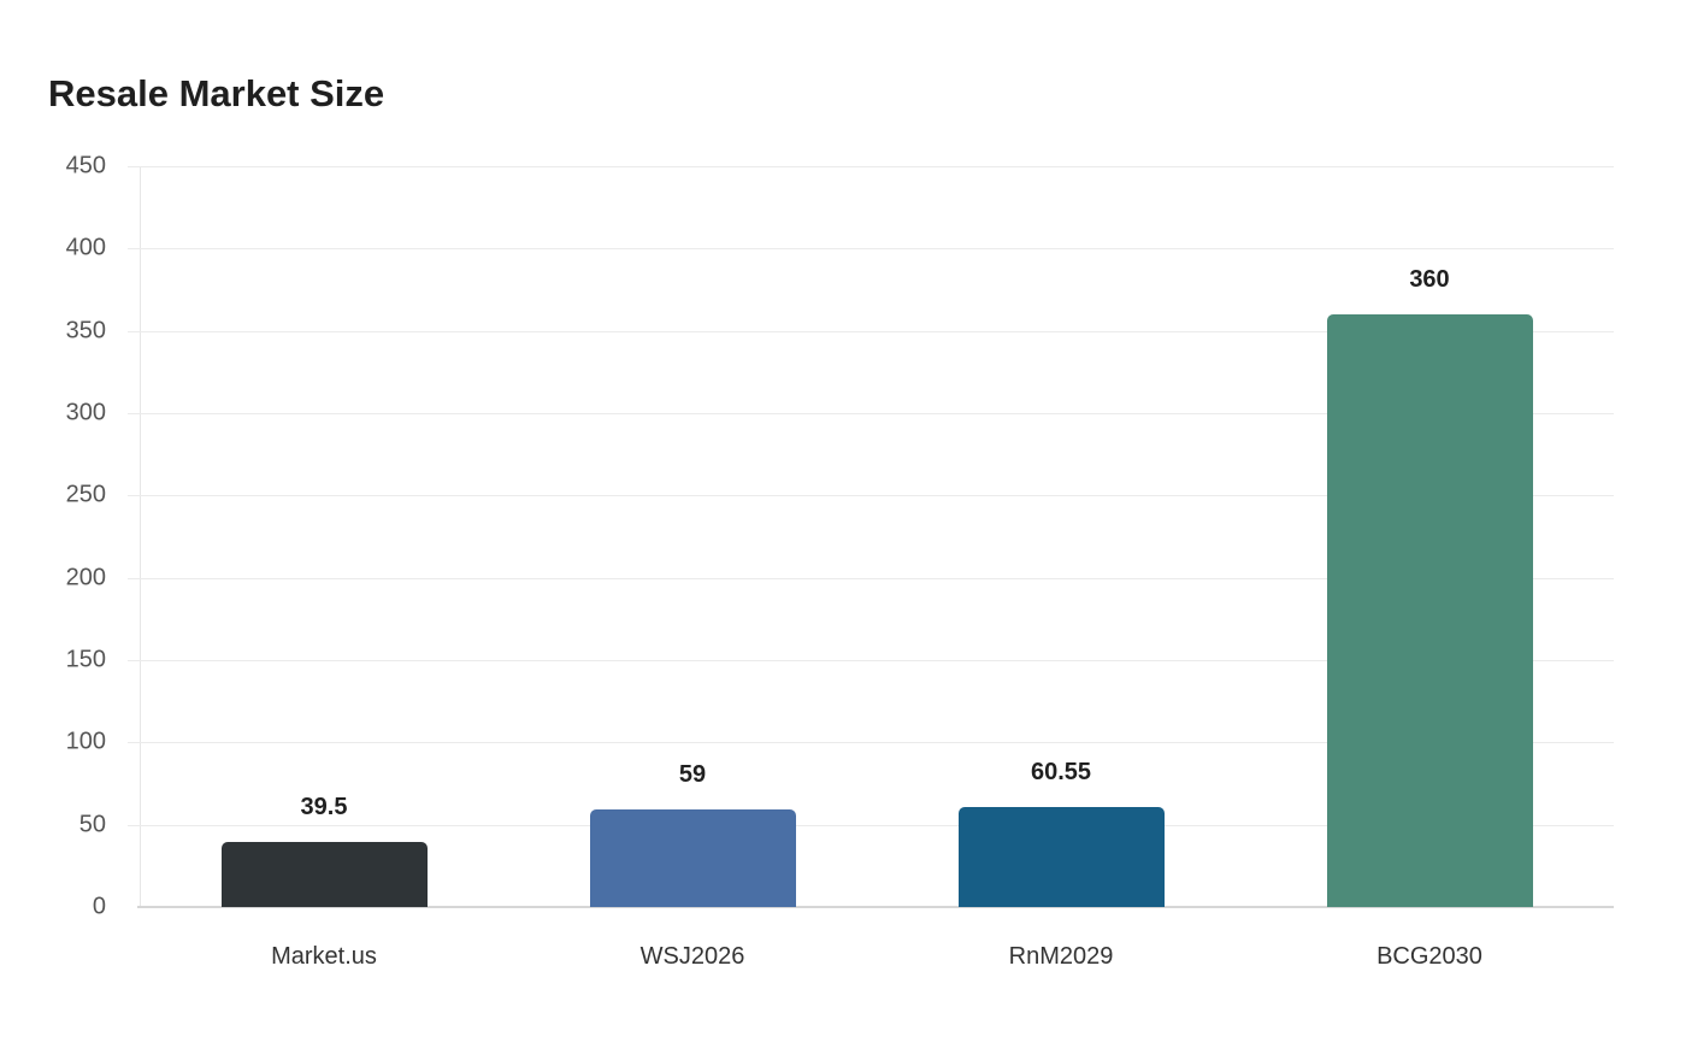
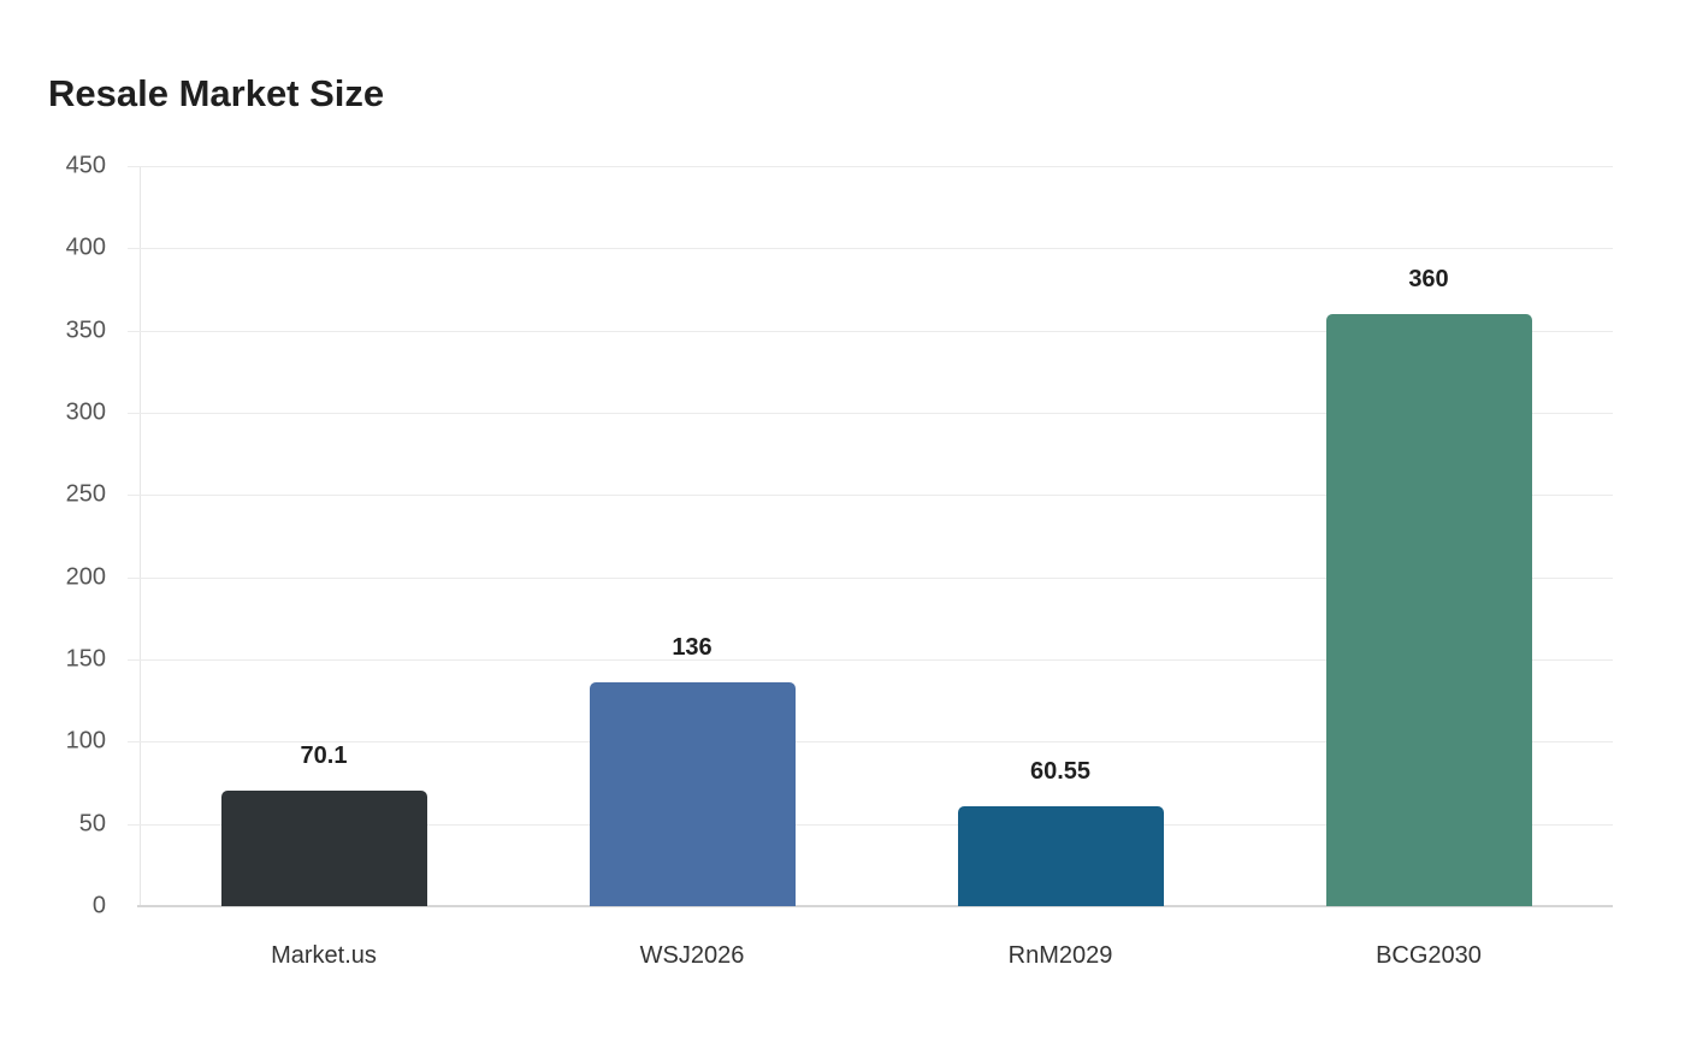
Market.us: 39.5 -> 70.1
WSJ2026: 59 -> 136
